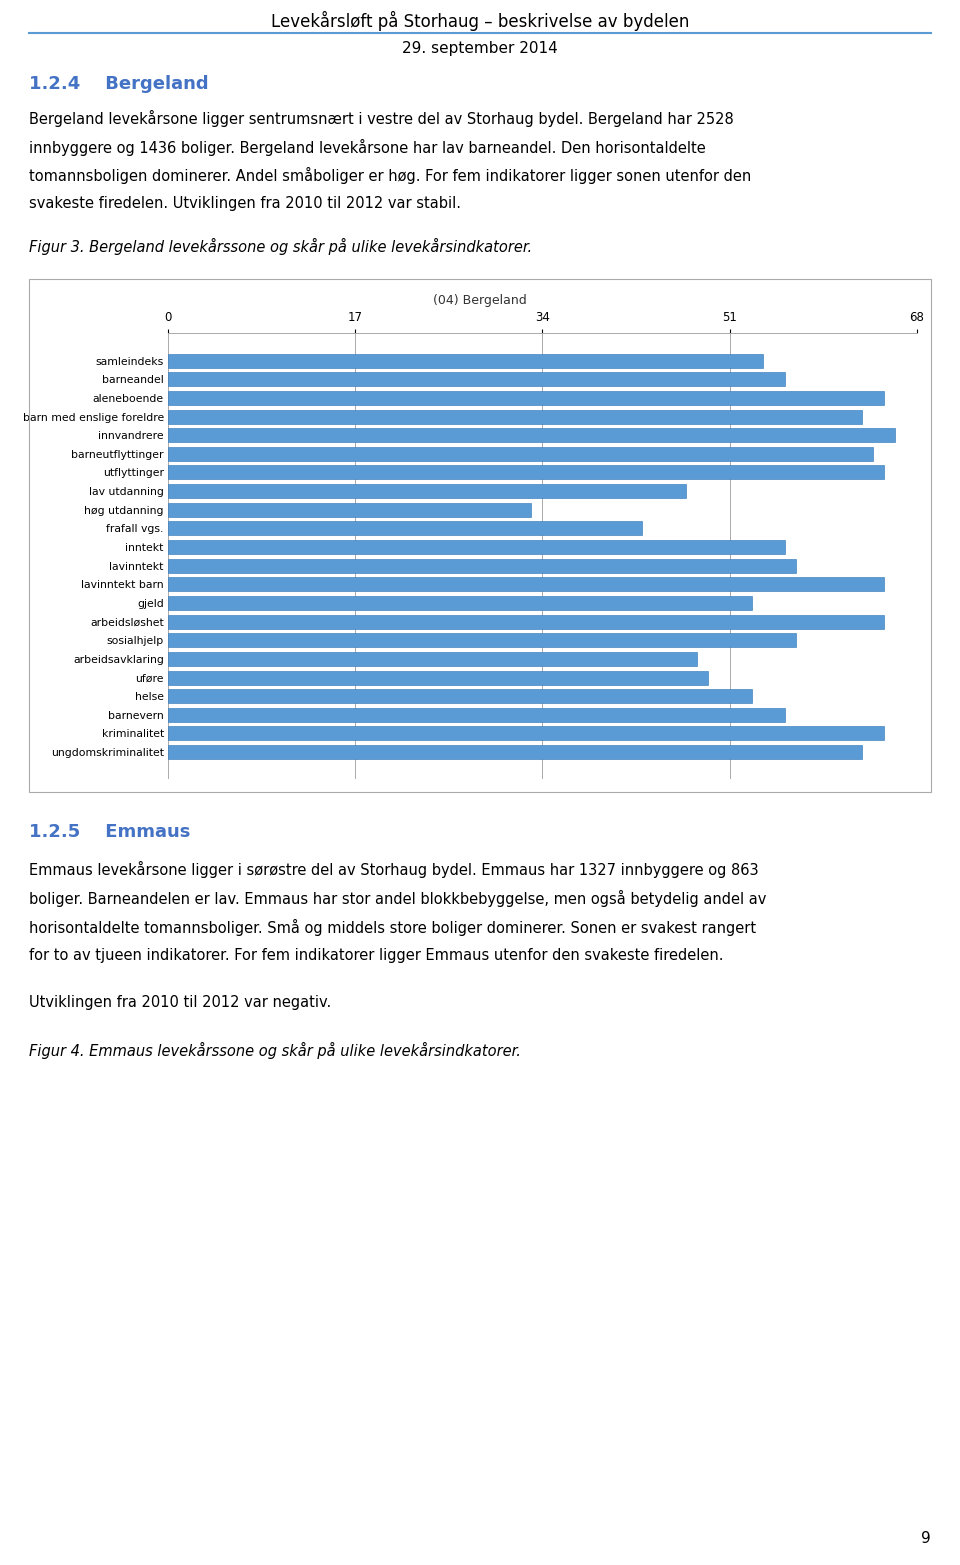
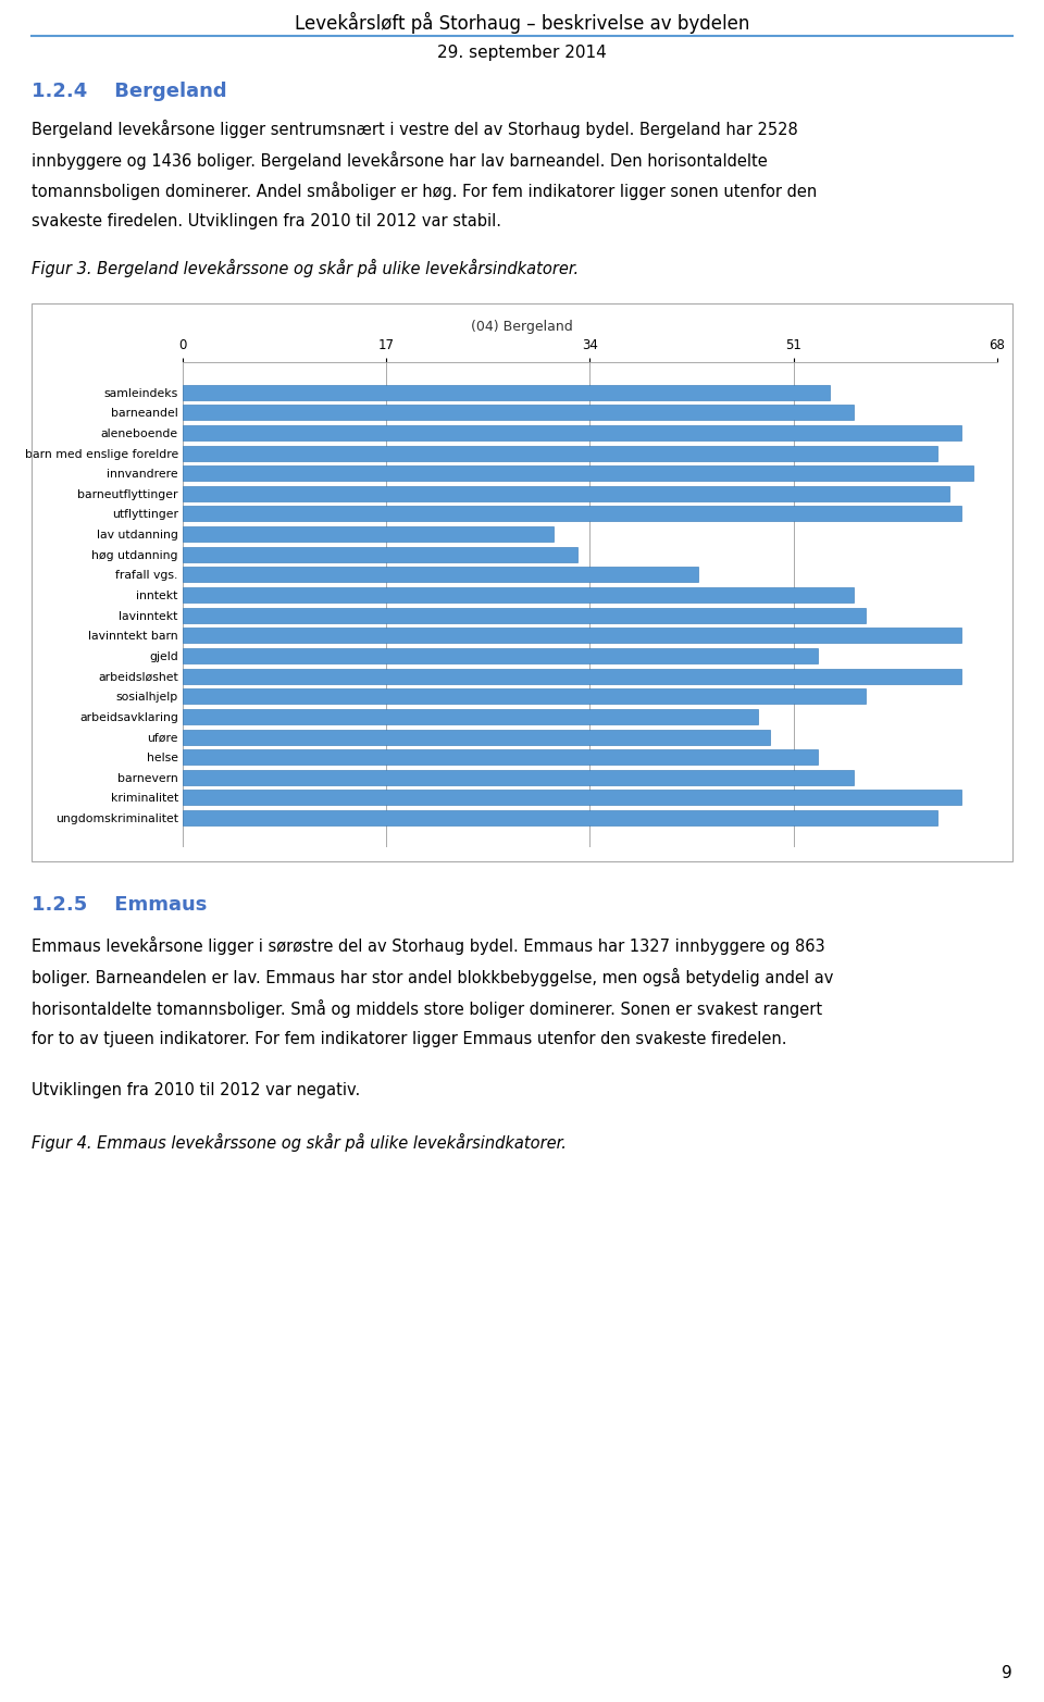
lav utdanning: 47 -> 31
